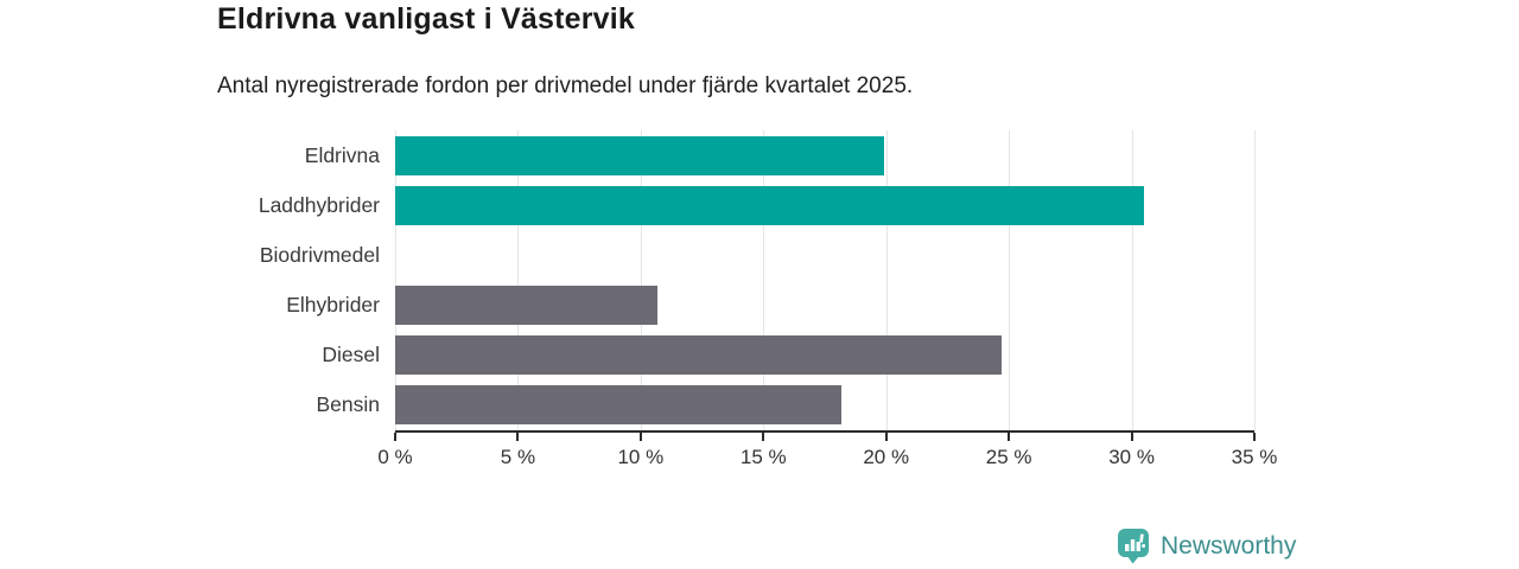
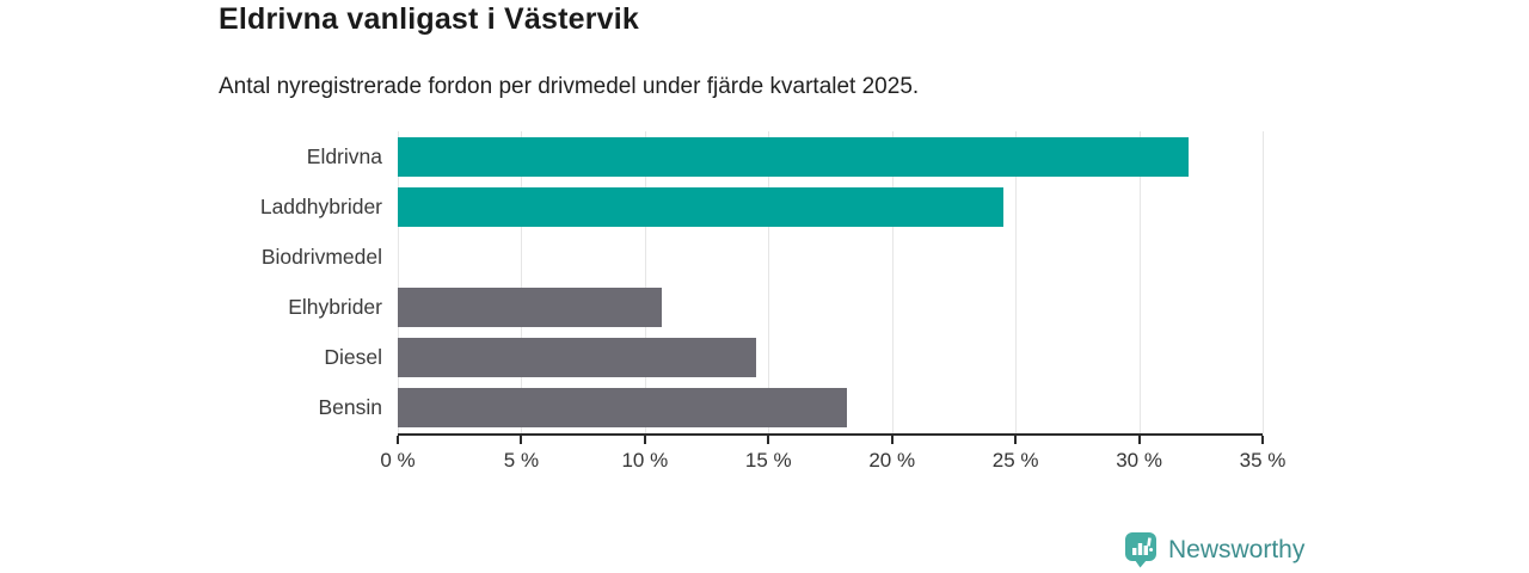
Eldrivna: 19.9% -> 32.0%
Laddhybrider: 30.5% -> 24.5%
Diesel: 24.7% -> 14.5%
